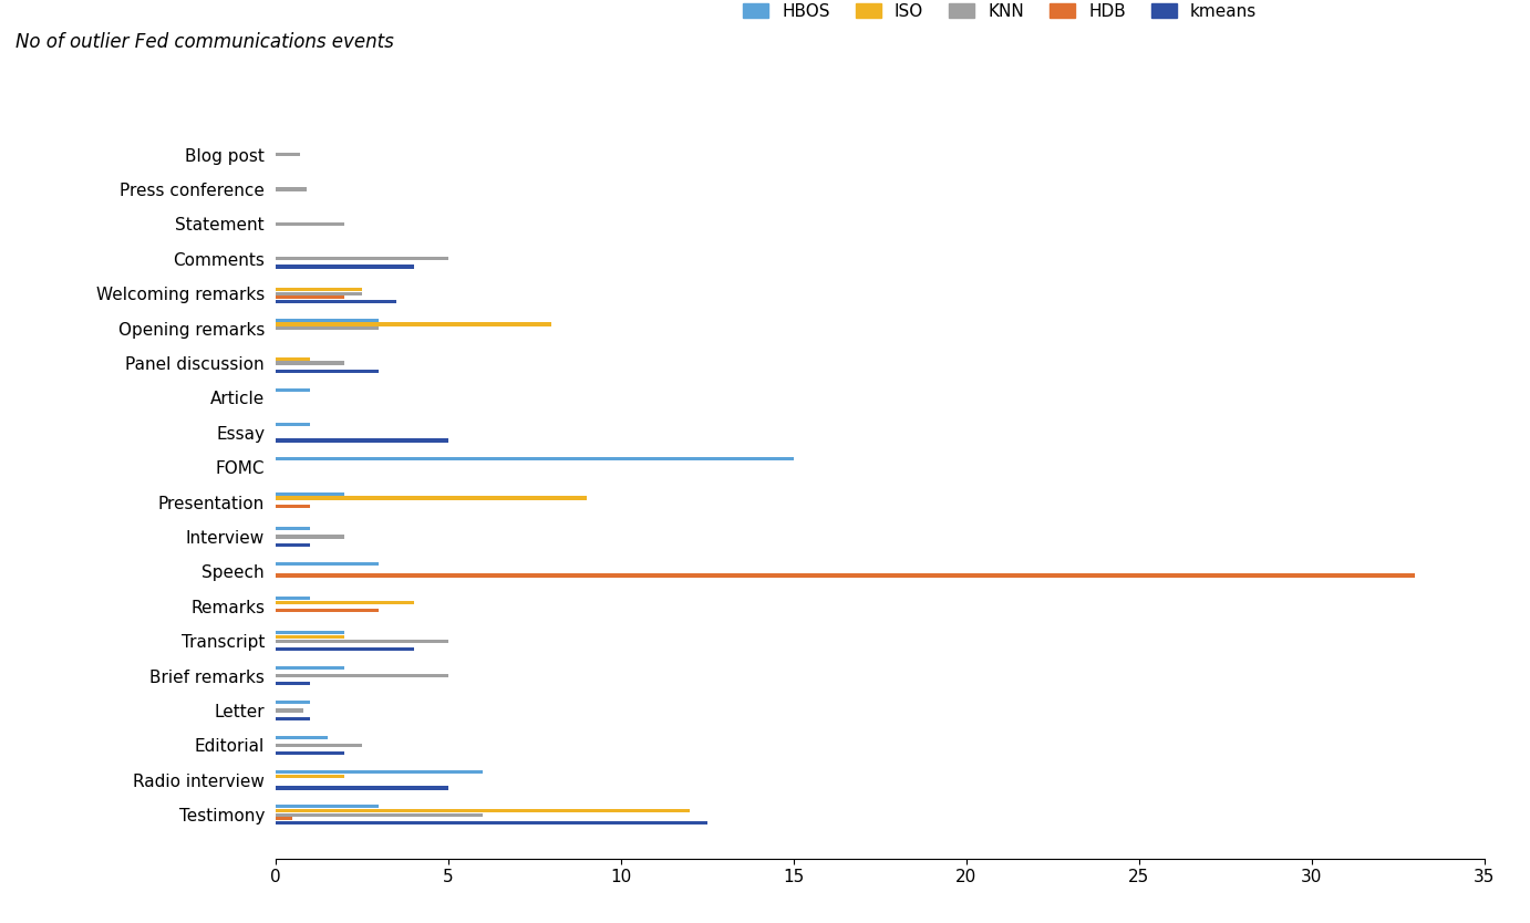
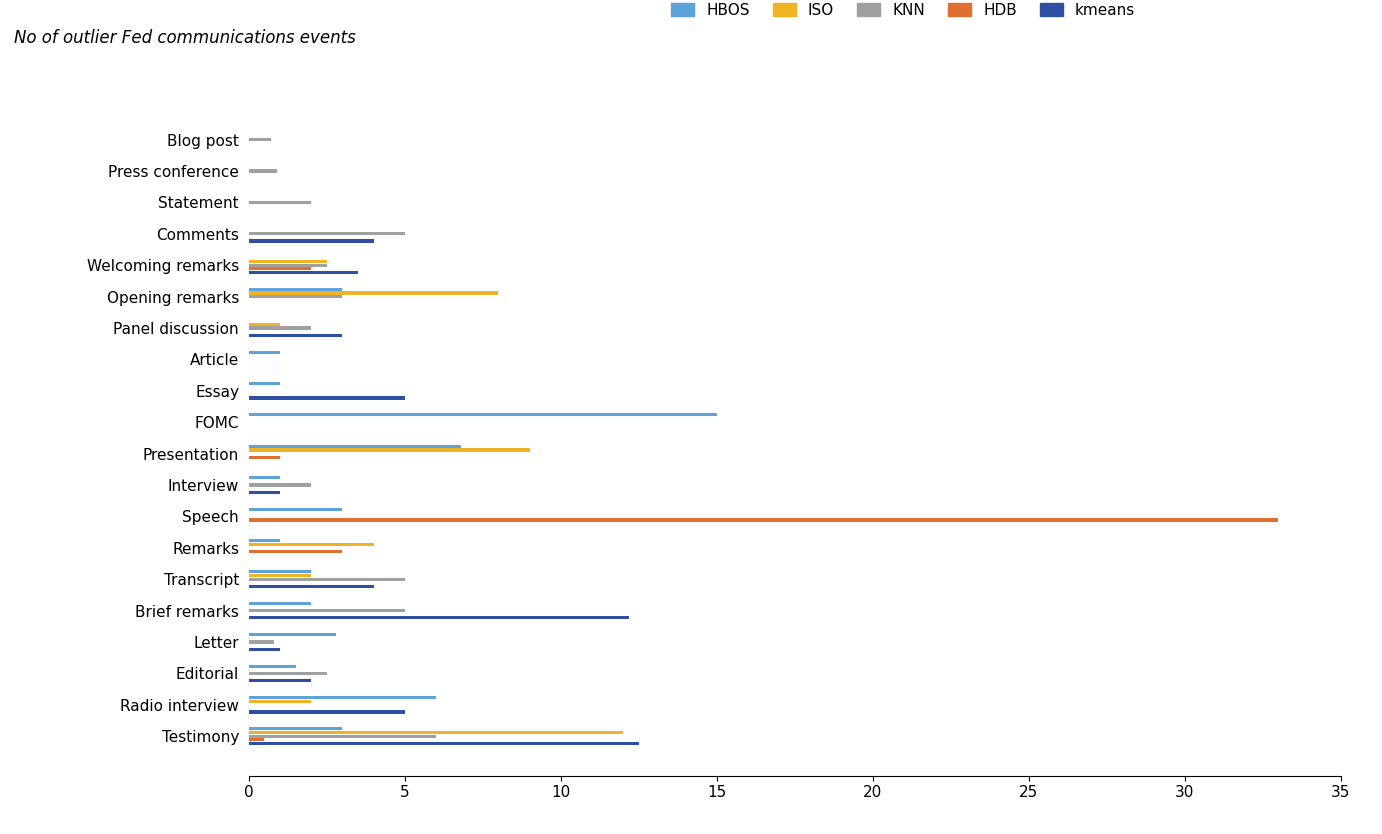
HBOS/Presentation: 2.0 -> 6.8
kmeans/Brief remarks: 1.0 -> 12.2
HBOS/Letter: 1.0 -> 2.8
